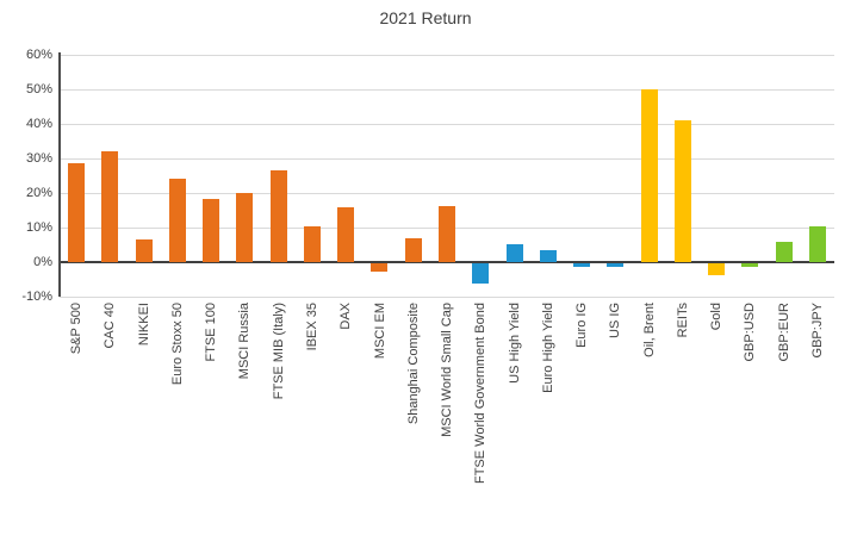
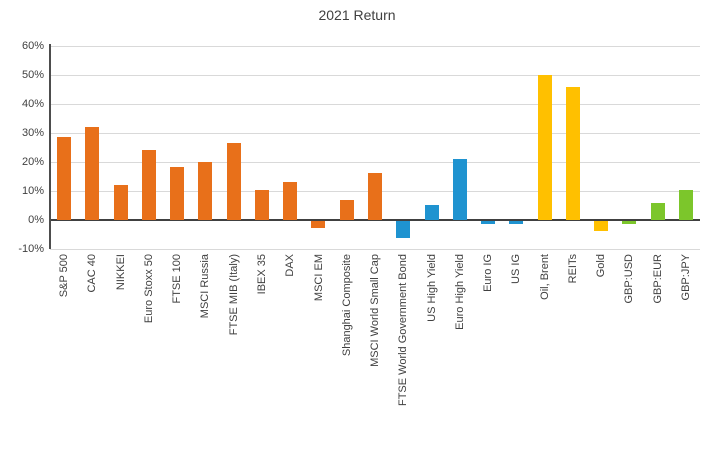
NIKKEI: 6% -> 12%
DAX: 16% -> 13%
Euro High Yield: 3% -> 21%
REITs: 41% -> 46%
